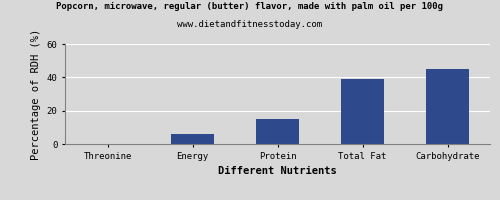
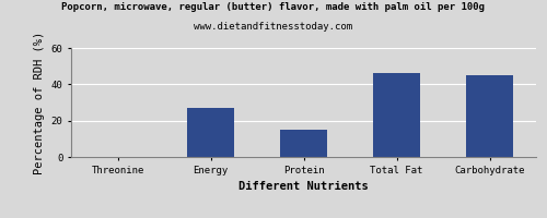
Energy: 6 -> 27
Total Fat: 39 -> 46
